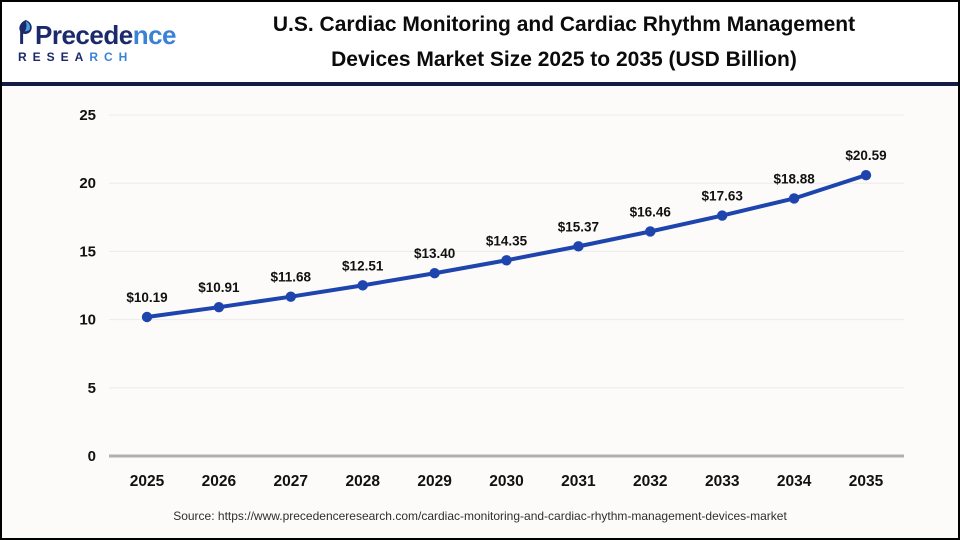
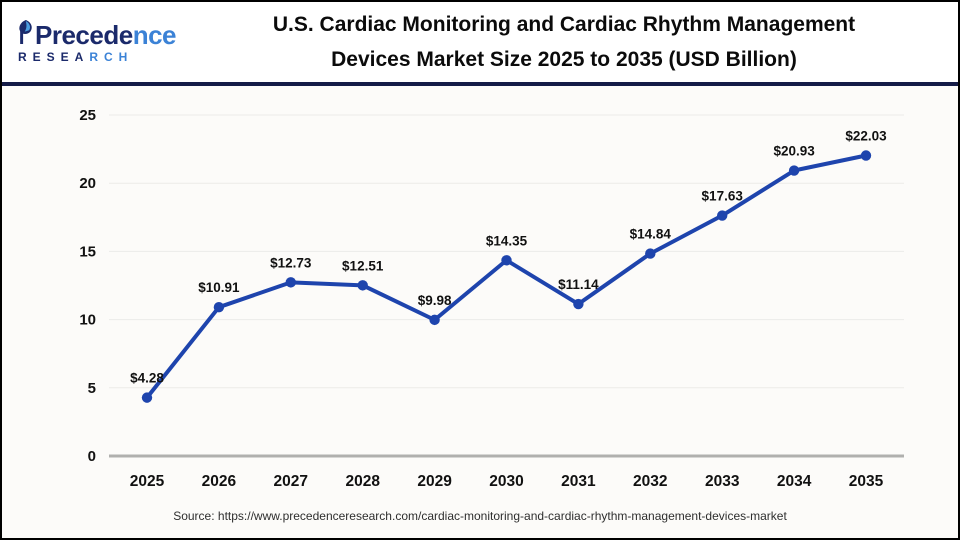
2025: $10.19 -> $4.28
2027: $11.68 -> $12.73
2029: $13.40 -> $9.98
2031: $15.37 -> $11.14
2032: $16.46 -> $14.84
2034: $18.88 -> $20.93
2035: $20.59 -> $22.03
